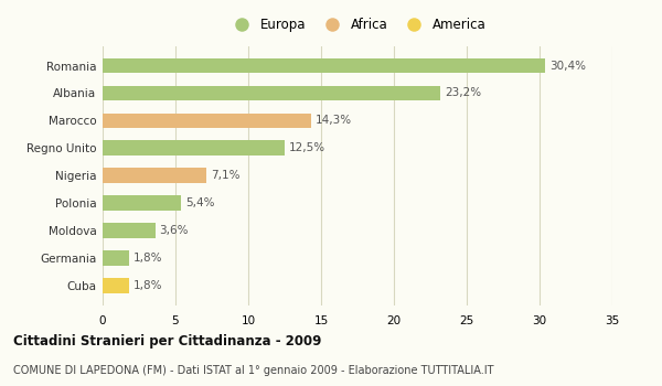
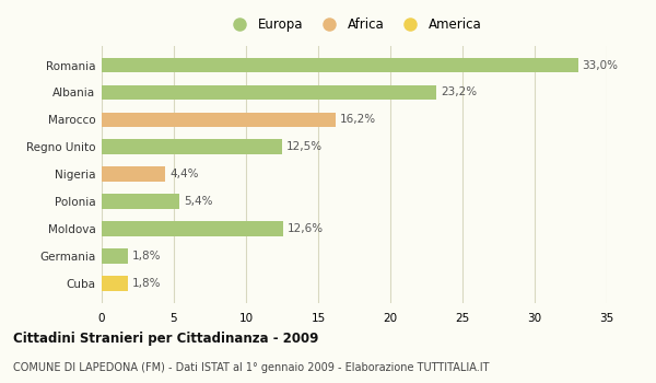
Romania: 30,4% -> 33,0%
Marocco: 14,3% -> 16,2%
Nigeria: 7,1% -> 4,4%
Moldova: 3,6% -> 12,6%
